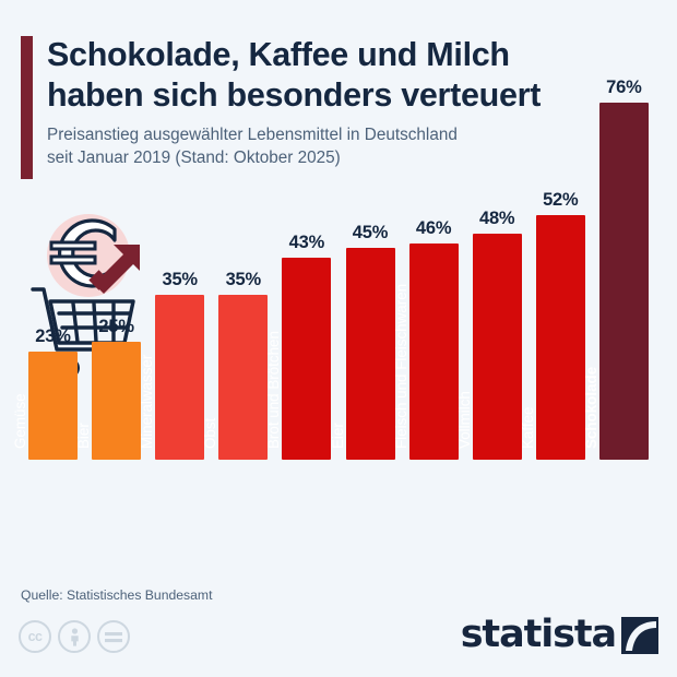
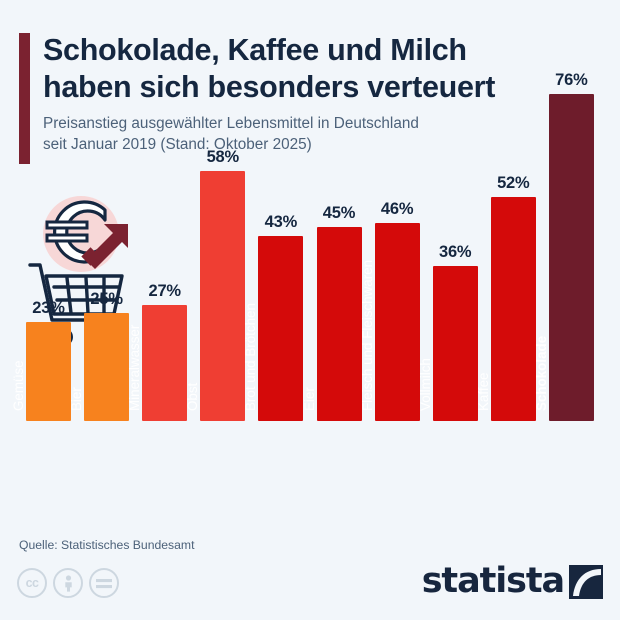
Mineralwasser: 35% -> 27%
Obst: 35% -> 58%
Vollmilch: 48% -> 36%
